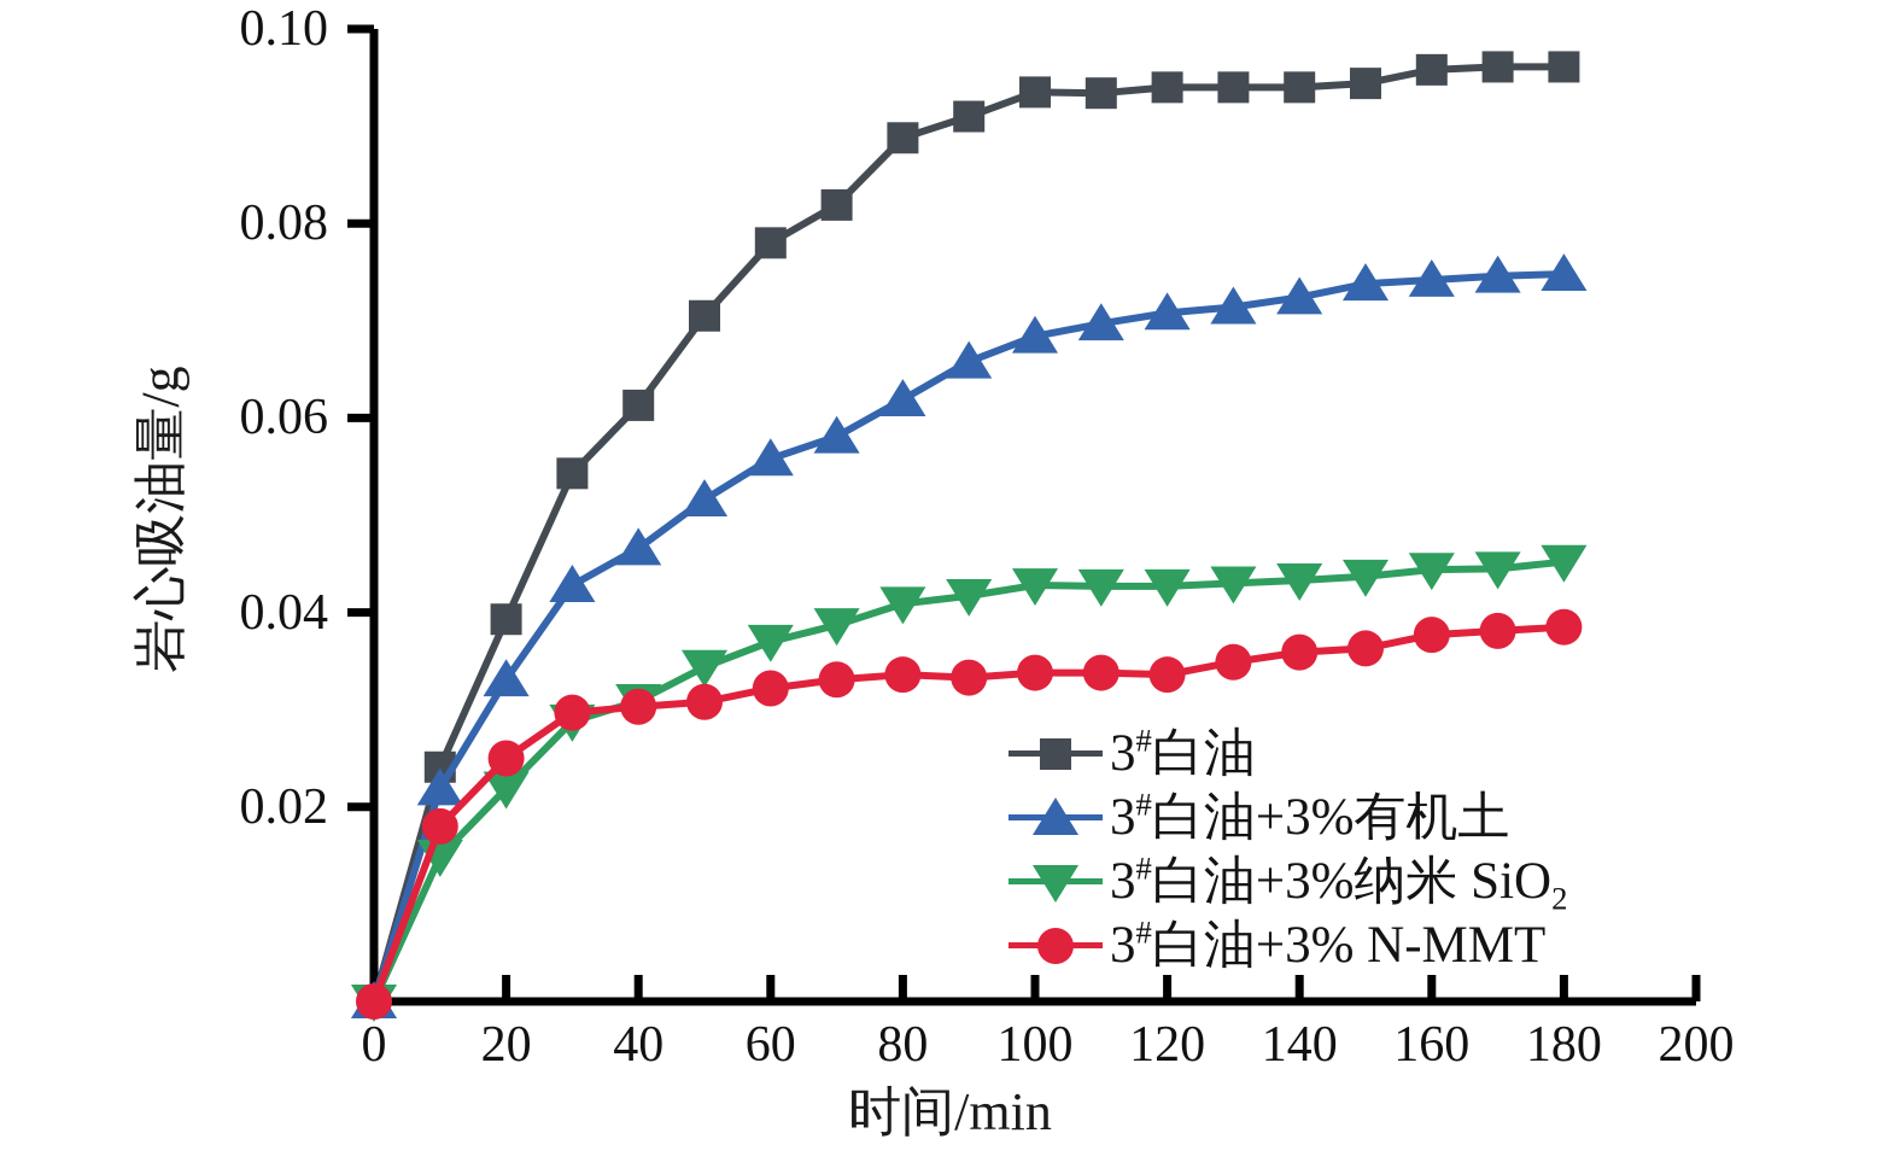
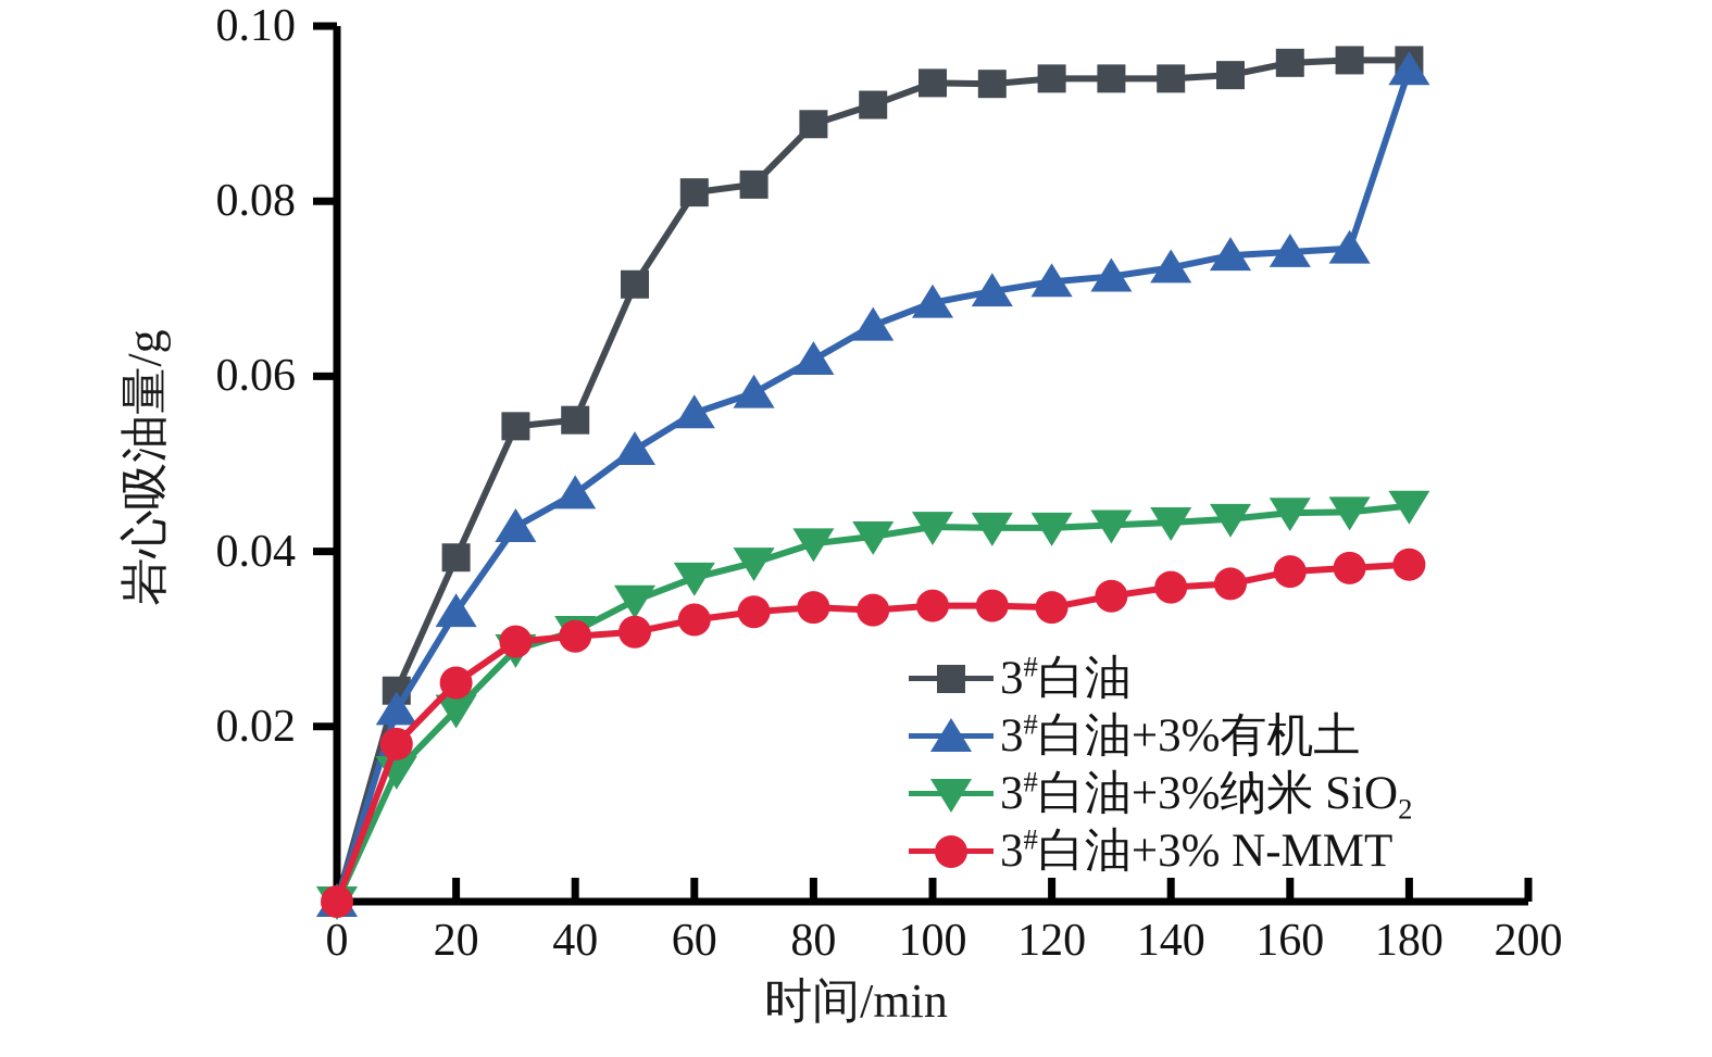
3#白油/40: 0.061 -> 0.055
3#白油/60: 0.078 -> 0.081
3#白油+3%有机土/180: 0.075 -> 0.095
